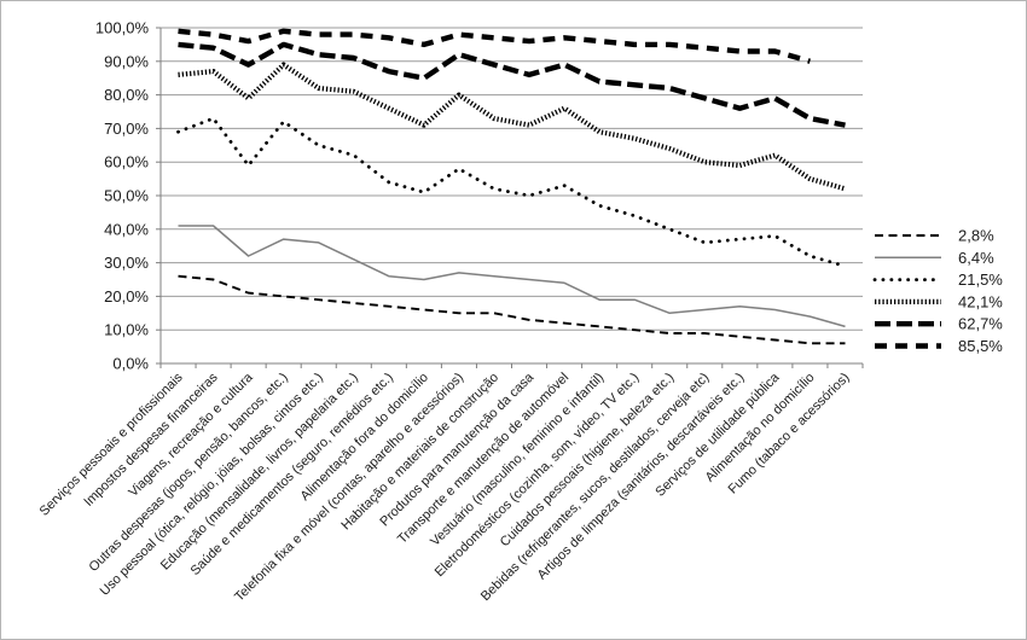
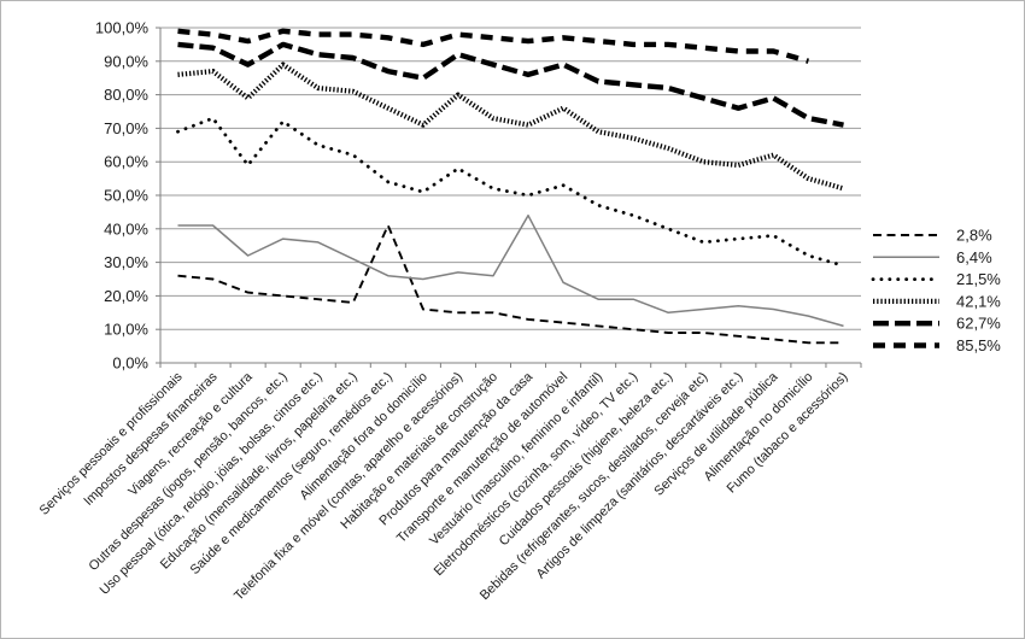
2,8%/Saúde e medicamentos (seguro, remédios etc.): 17% -> 41%
6,4%/Produtos para manutenção da casa: 25% -> 44%
